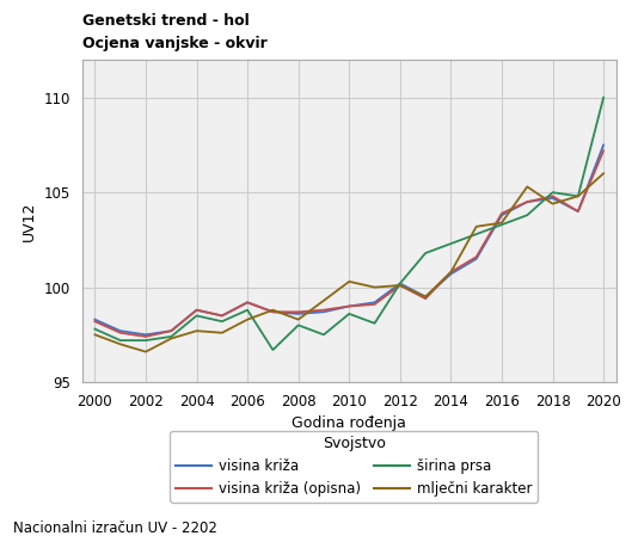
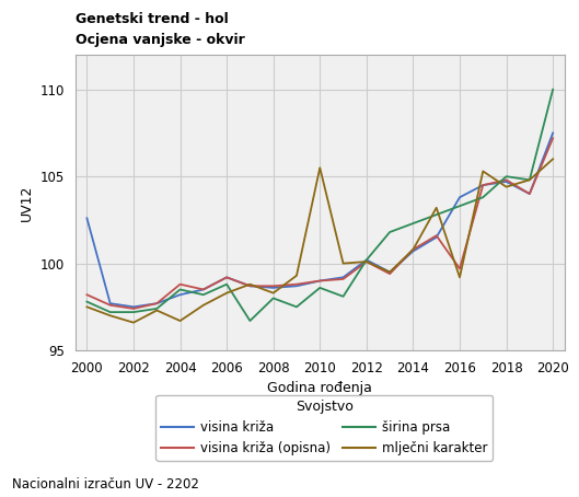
visina križa/2000: 98.3 -> 102.6
visina križa/2004: 98.8 -> 98.2
mlječni karakter/2004: 97.7 -> 96.7
mlječni karakter/2010: 100.3 -> 105.5
visina križa (opisna)/2016: 103.9 -> 99.7
mlječni karakter/2016: 103.4 -> 99.2
